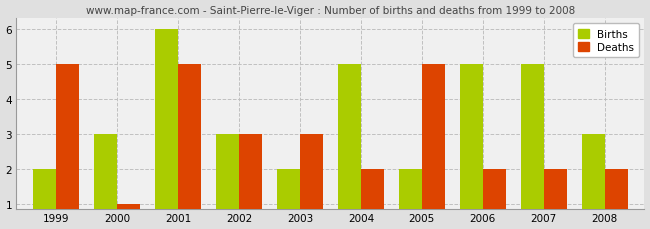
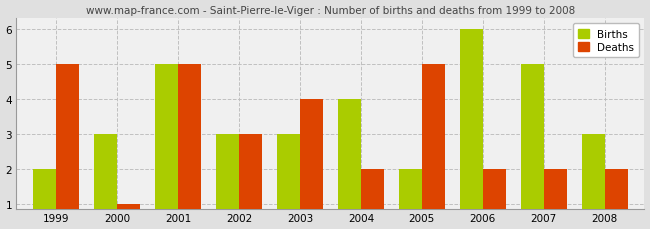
Births/2001: 6 -> 5
Births/2003: 2 -> 3
Deaths/2003: 3 -> 4
Births/2004: 5 -> 4
Births/2006: 5 -> 6
